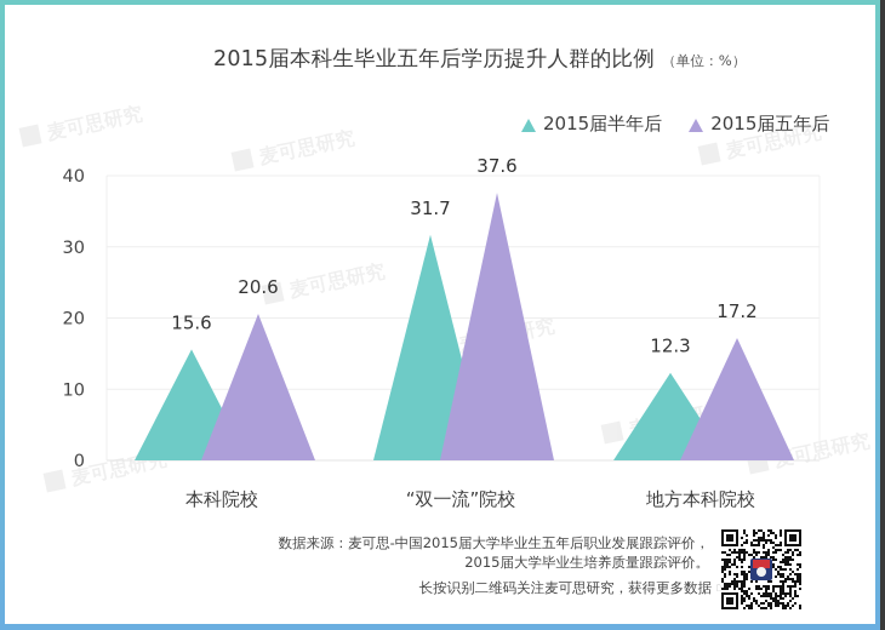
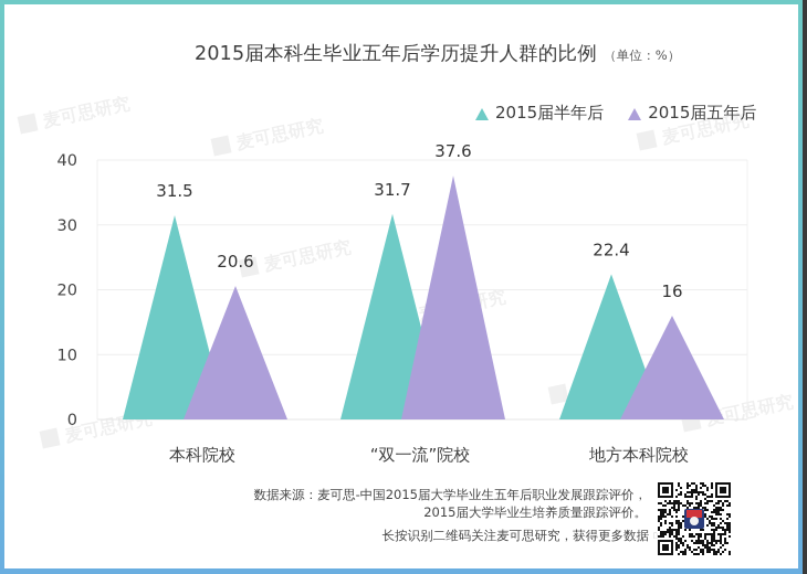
2015届半年后/本科院校: 15.6 -> 31.5
2015届半年后/地方本科院校: 12.3 -> 22.4
2015届五年后/地方本科院校: 17.2 -> 16
